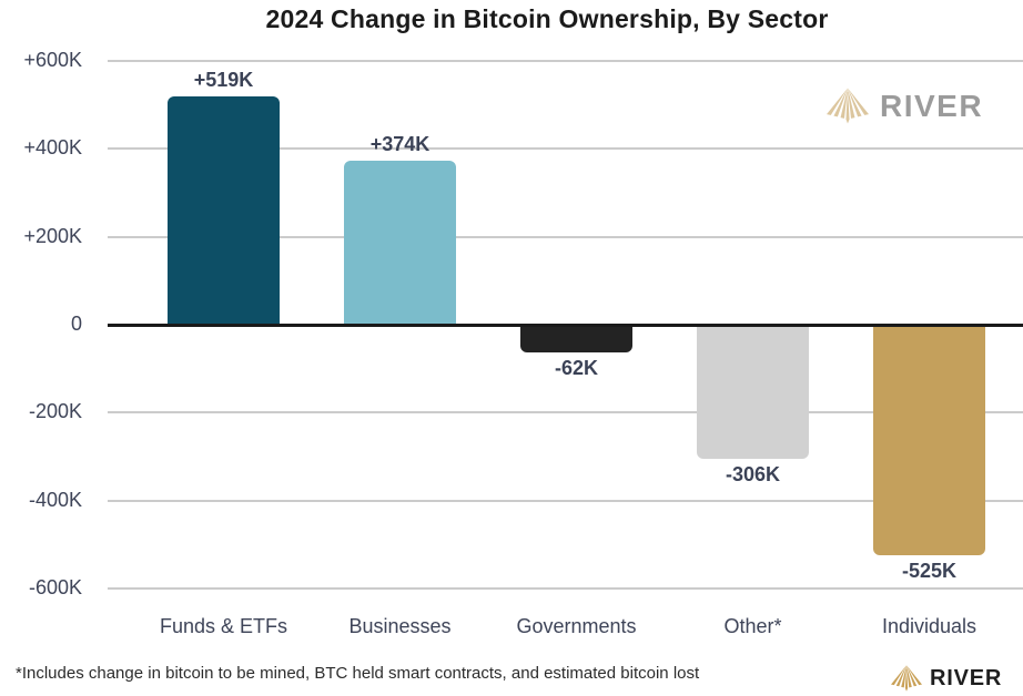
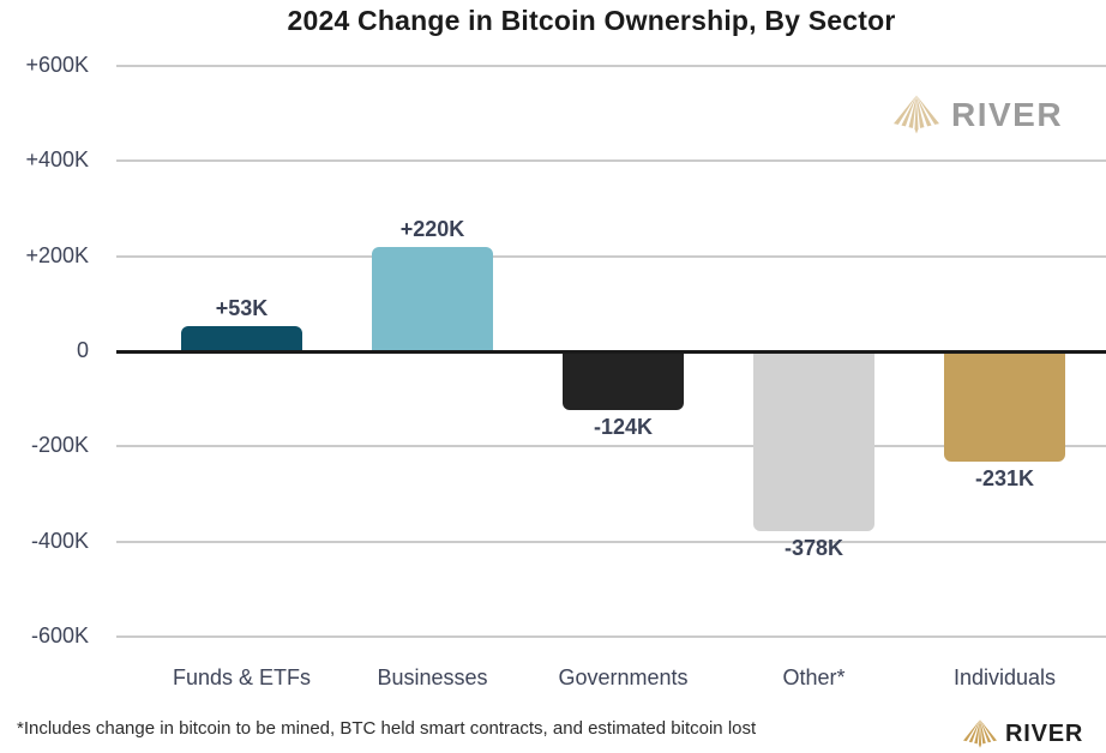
Funds & ETFs: +519K -> +53K
Businesses: +374K -> +220K
Governments: -62K -> -124K
Other*: -306K -> -378K
Individuals: -525K -> -231K
